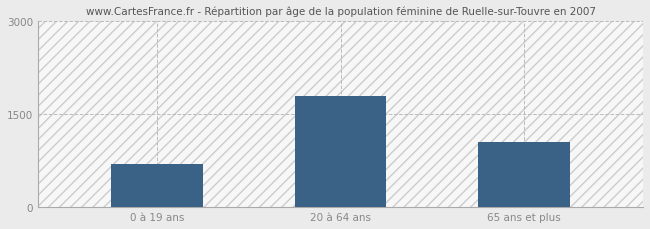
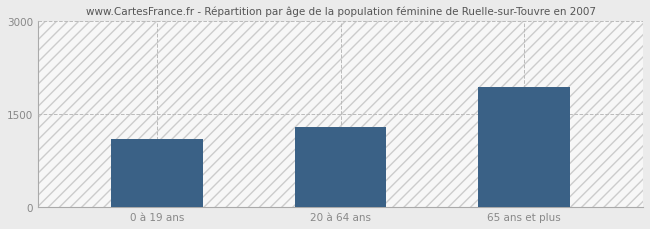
0 à 19 ans: 700 -> 1100
20 à 64 ans: 1800 -> 1300
65 ans et plus: 1050 -> 1940
